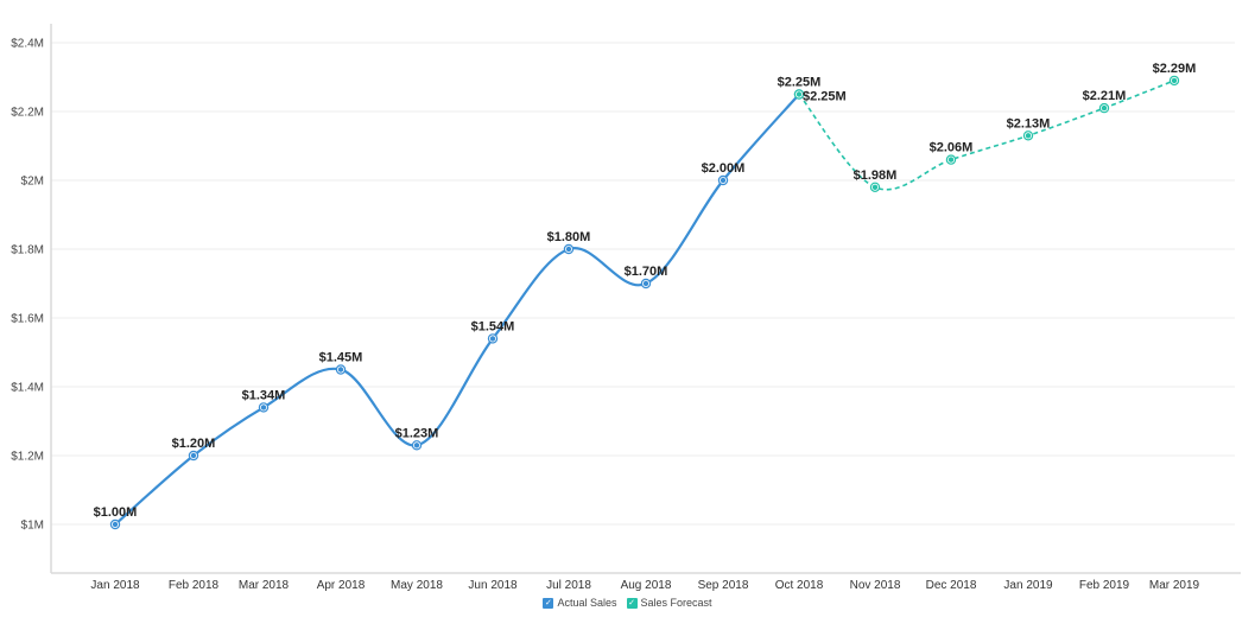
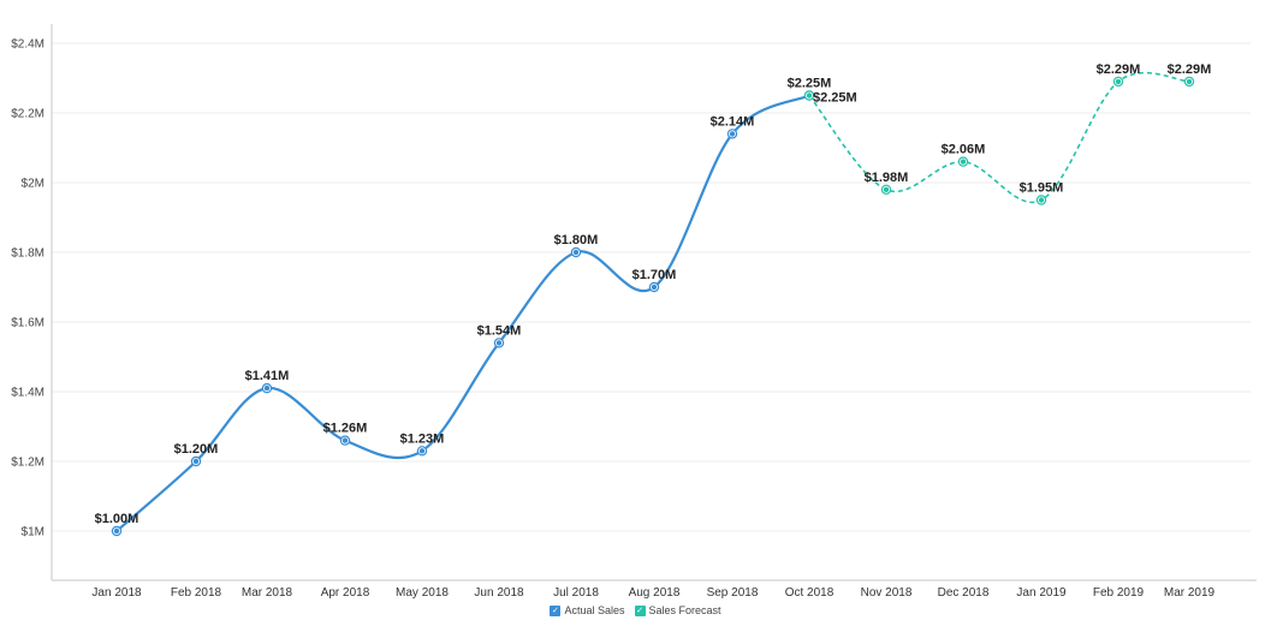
Actual Sales/Mar 2018: $1.34M -> $1.41M
Actual Sales/Apr 2018: $1.45M -> $1.26M
Actual Sales/Sep 2018: $2.00M -> $2.14M
Sales Forecast/Jan 2019: $2.13M -> $1.95M
Sales Forecast/Feb 2019: $2.21M -> $2.29M
